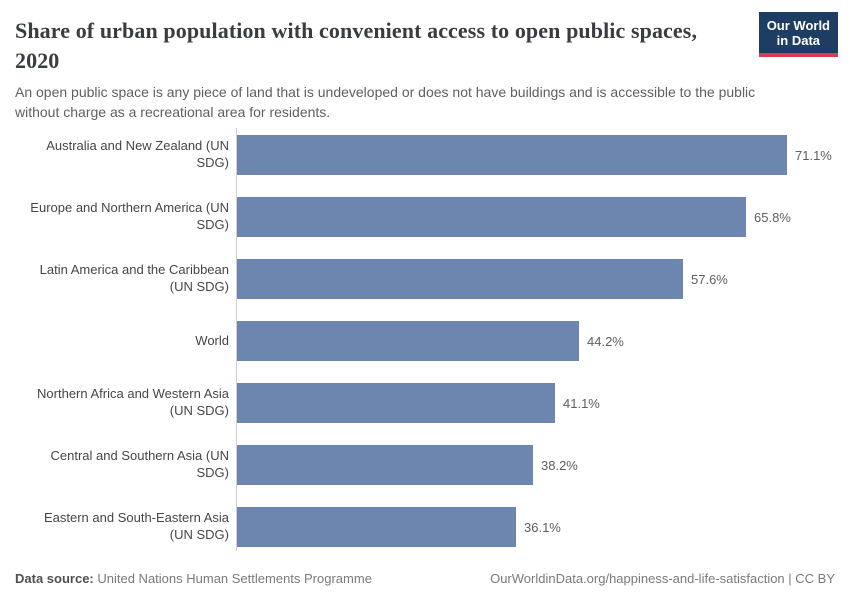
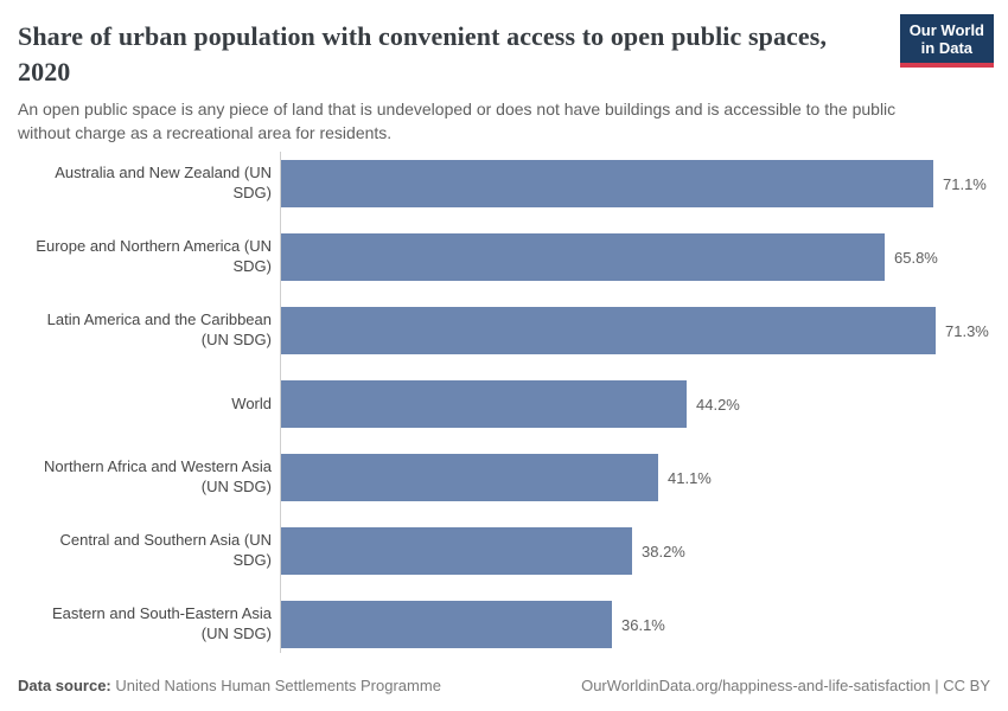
Latin America and the Caribbean (UN SDG): 57.6% -> 71.3%
